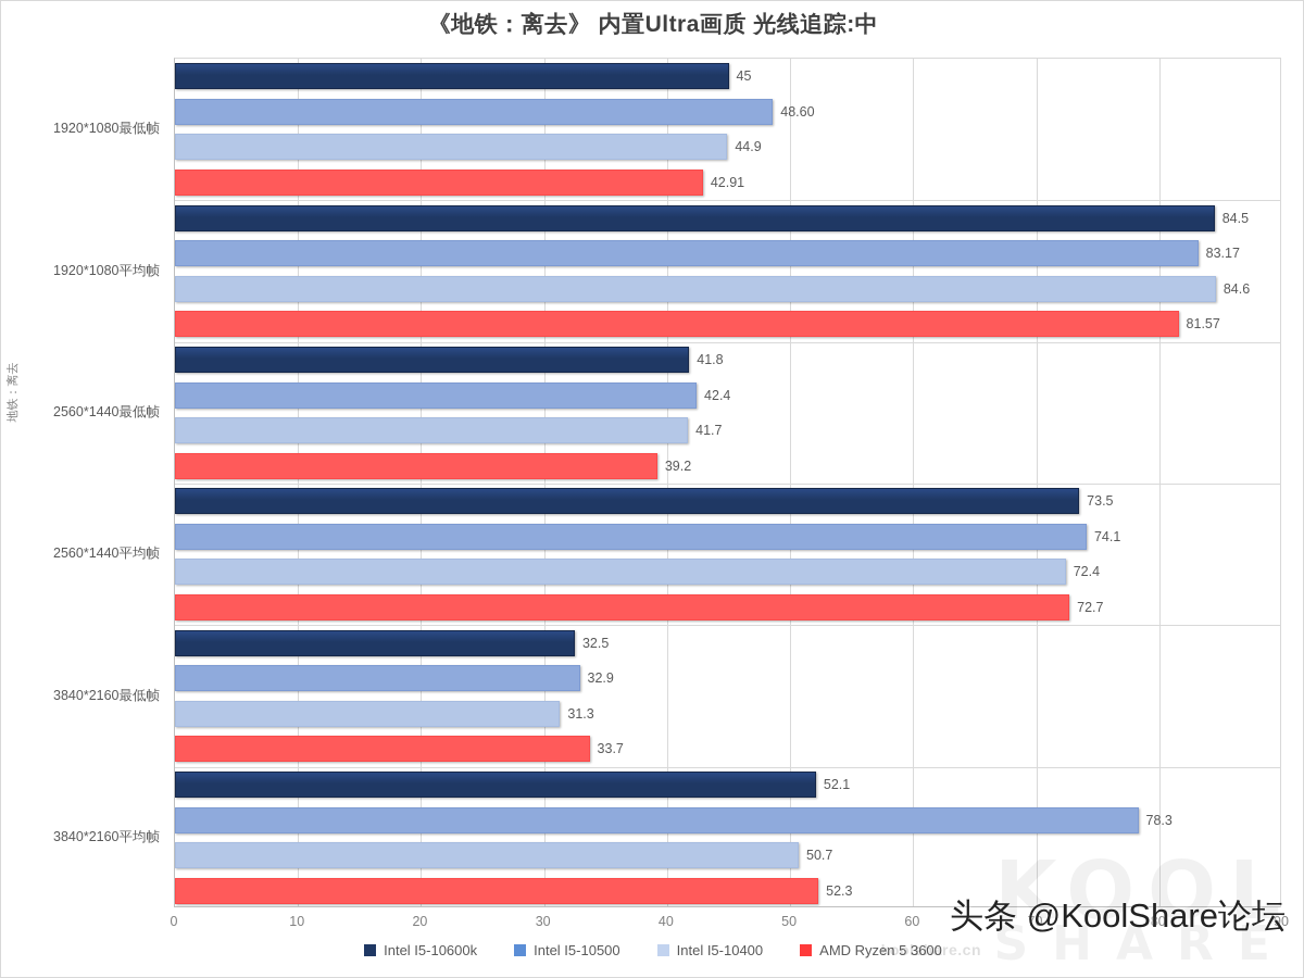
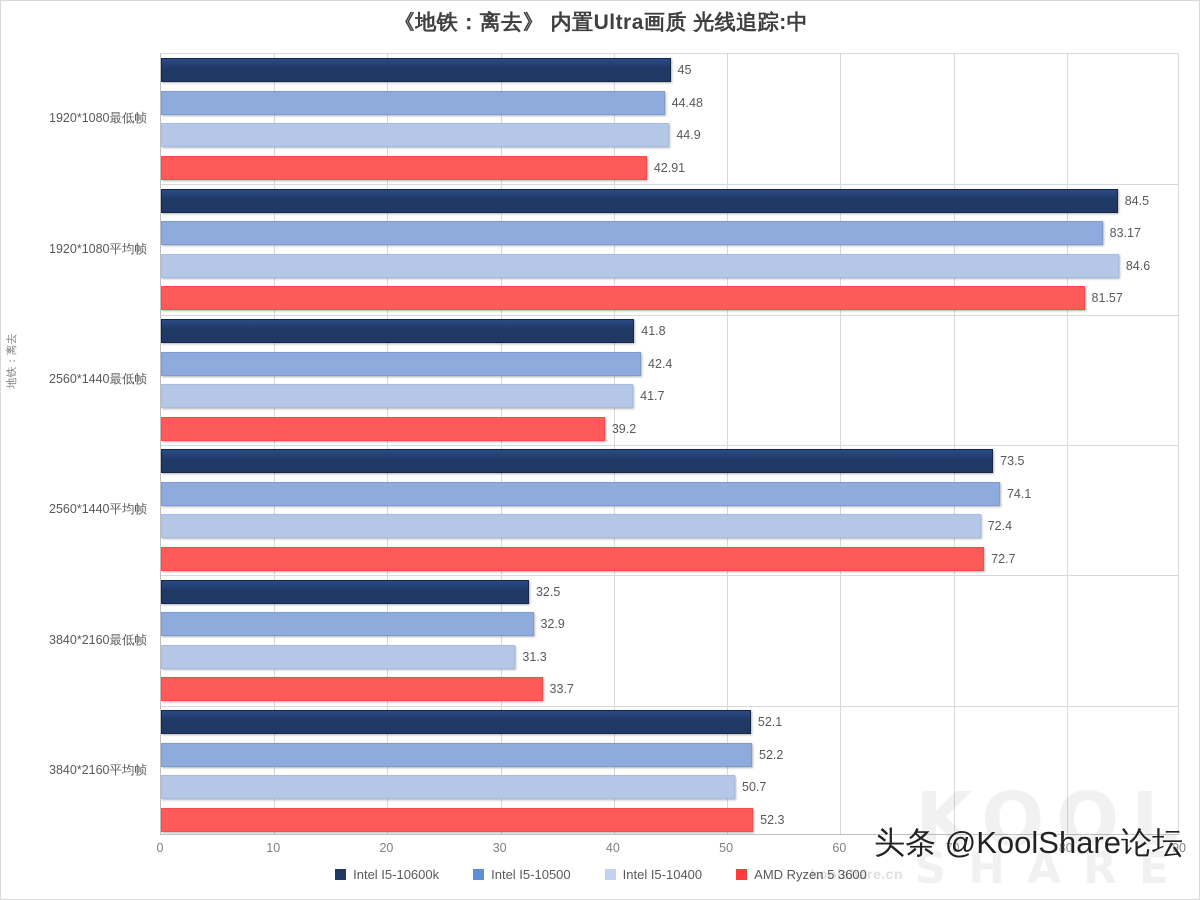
Intel I5-10500/1920*1080最低帧: 48.60 -> 44.48
Intel I5-10500/3840*2160平均帧: 78.3 -> 52.2
